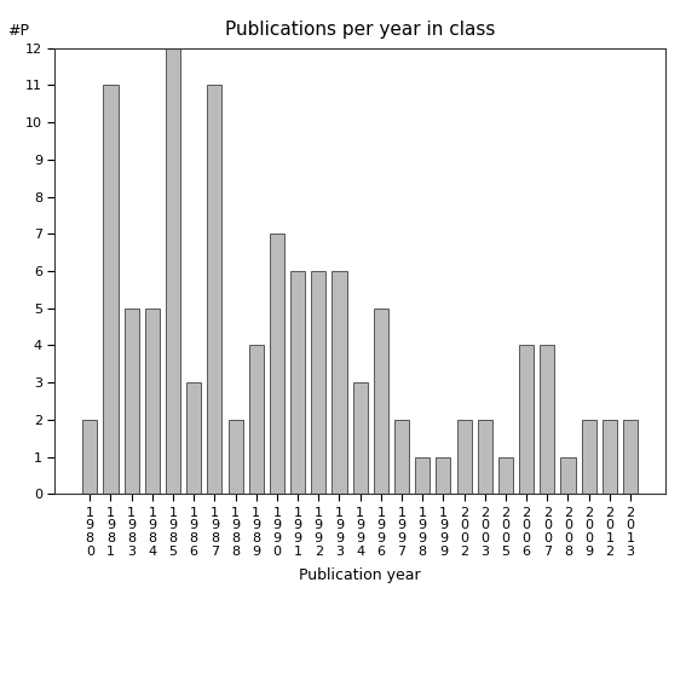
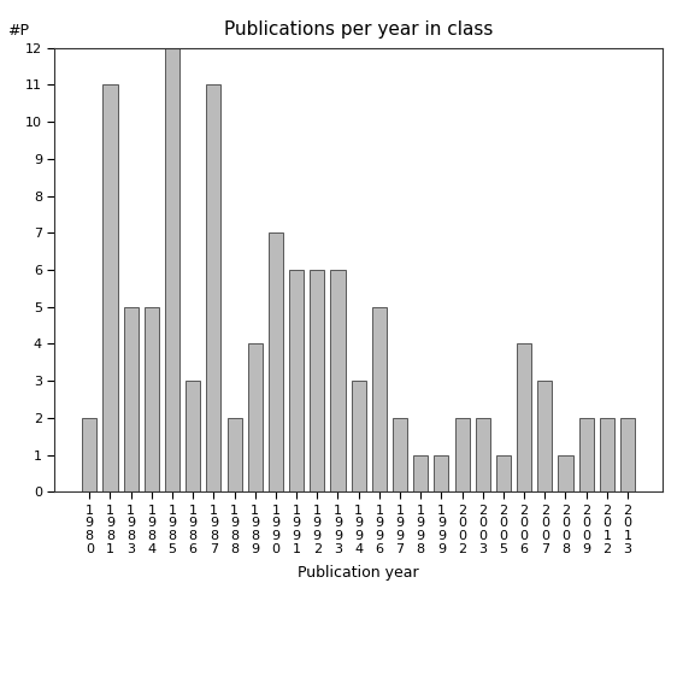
2 0 0 7: 4 -> 3
